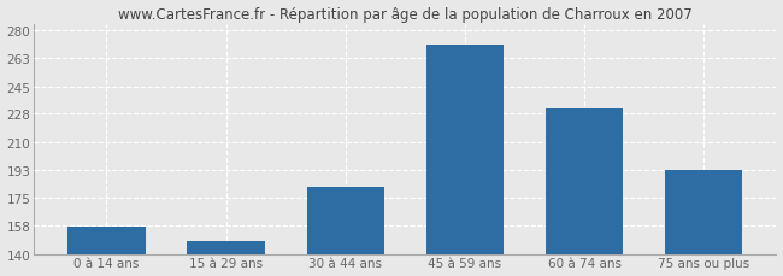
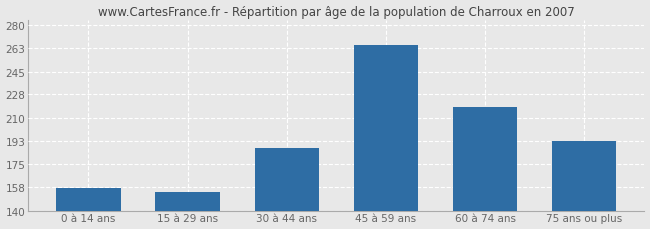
15 à 29 ans: 148 -> 154
30 à 44 ans: 182 -> 187
45 à 59 ans: 271 -> 265
60 à 74 ans: 231 -> 218
